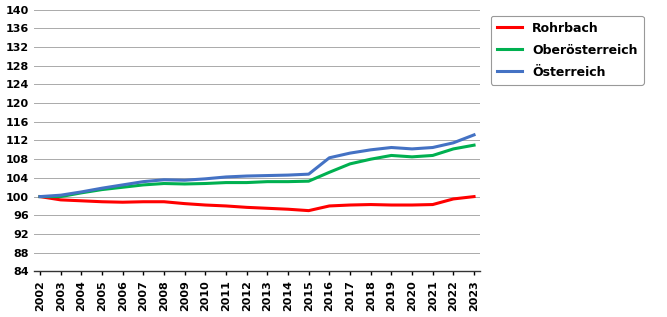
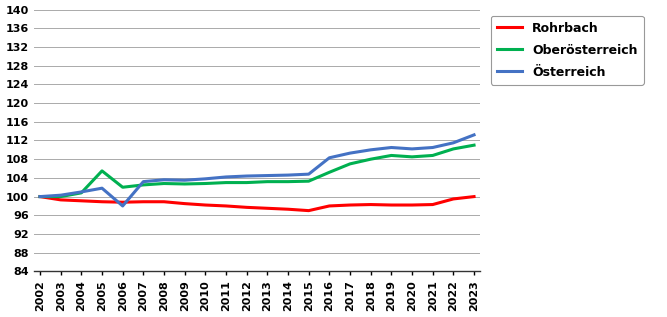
Oberösterreich/2005: 101.5 -> 105.5
Österreich/2006: 102.5 -> 98.0
